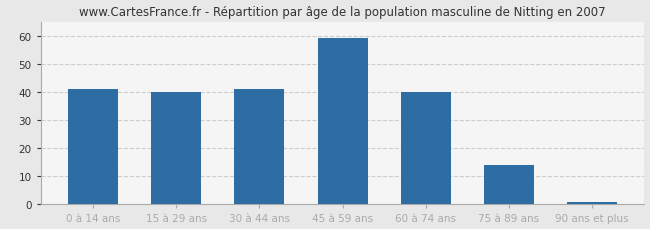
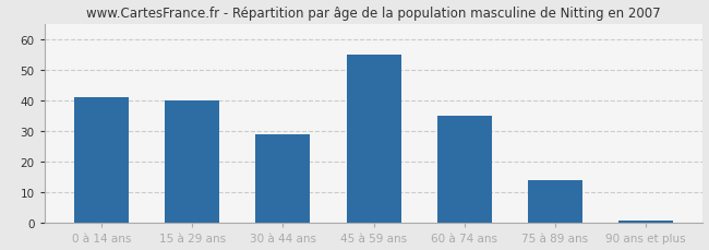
30 à 44 ans: 41 -> 29
45 à 59 ans: 59 -> 55
60 à 74 ans: 40 -> 35
